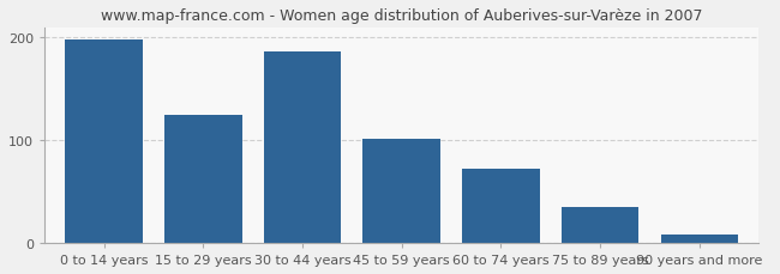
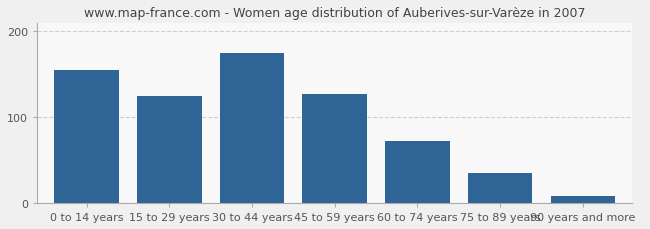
0 to 14 years: 198 -> 155
30 to 44 years: 186 -> 175
45 to 59 years: 102 -> 127
